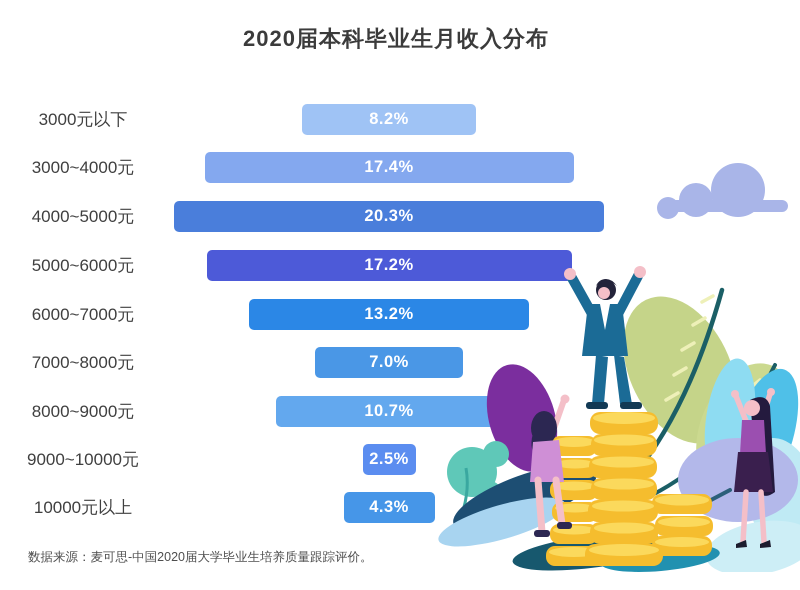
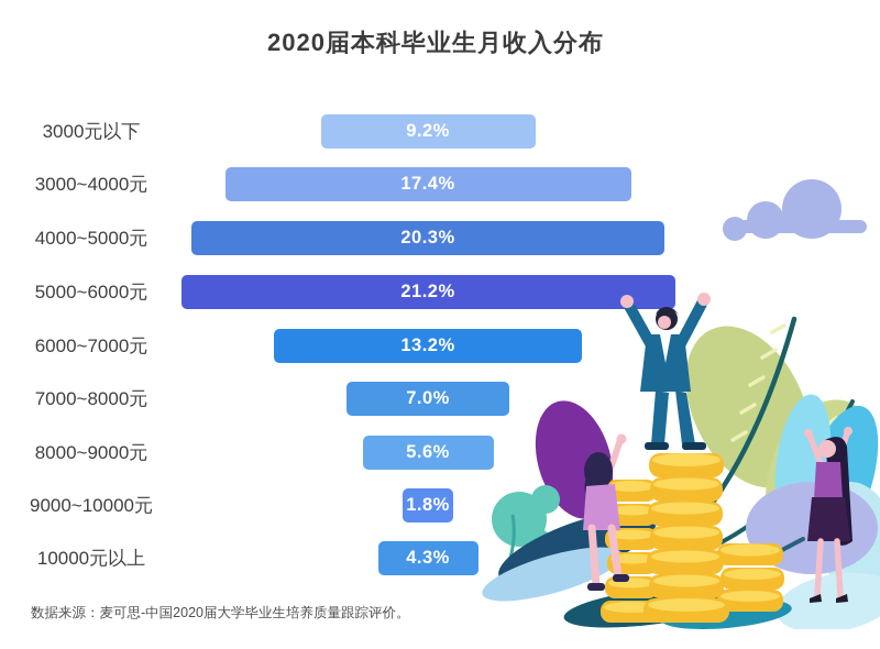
3000元以下: 8.2% -> 9.2%
5000~6000元: 17.2% -> 21.2%
8000~9000元: 10.7% -> 5.6%
9000~10000元: 2.5% -> 1.8%
